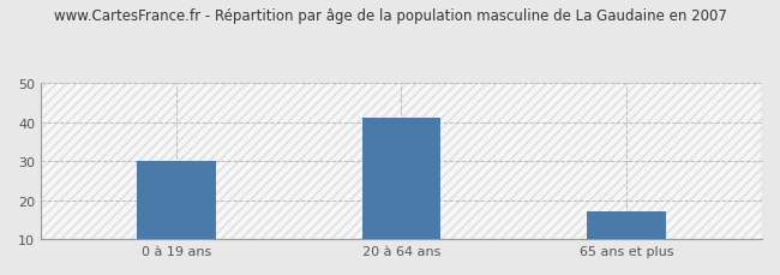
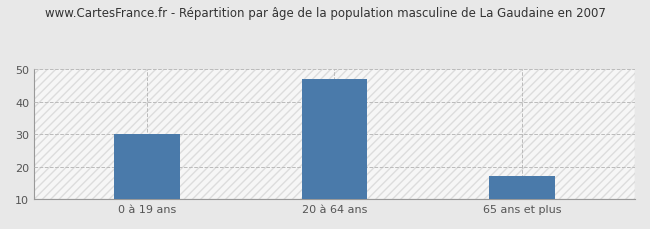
20 à 64 ans: 41 -> 47
